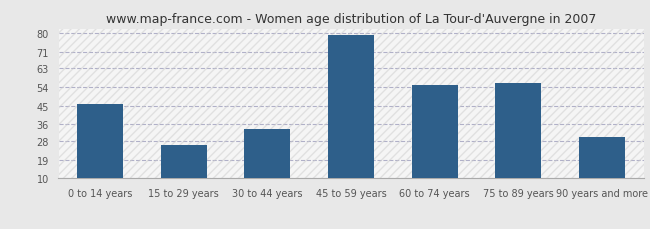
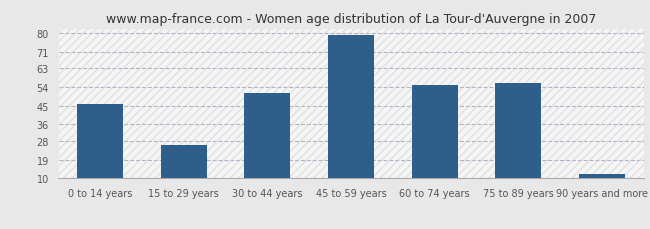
30 to 44 years: 34 -> 51
90 years and more: 30 -> 12
